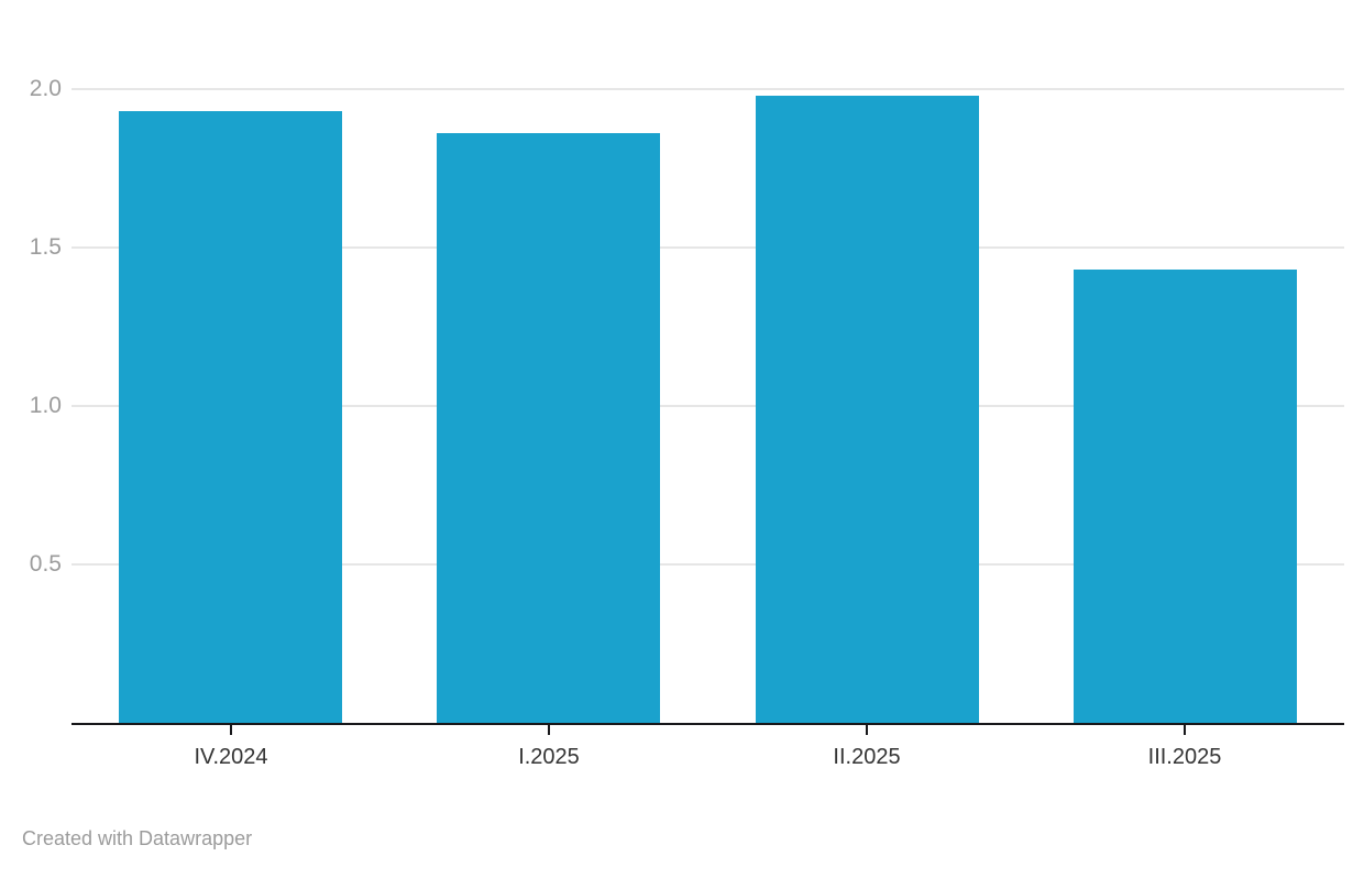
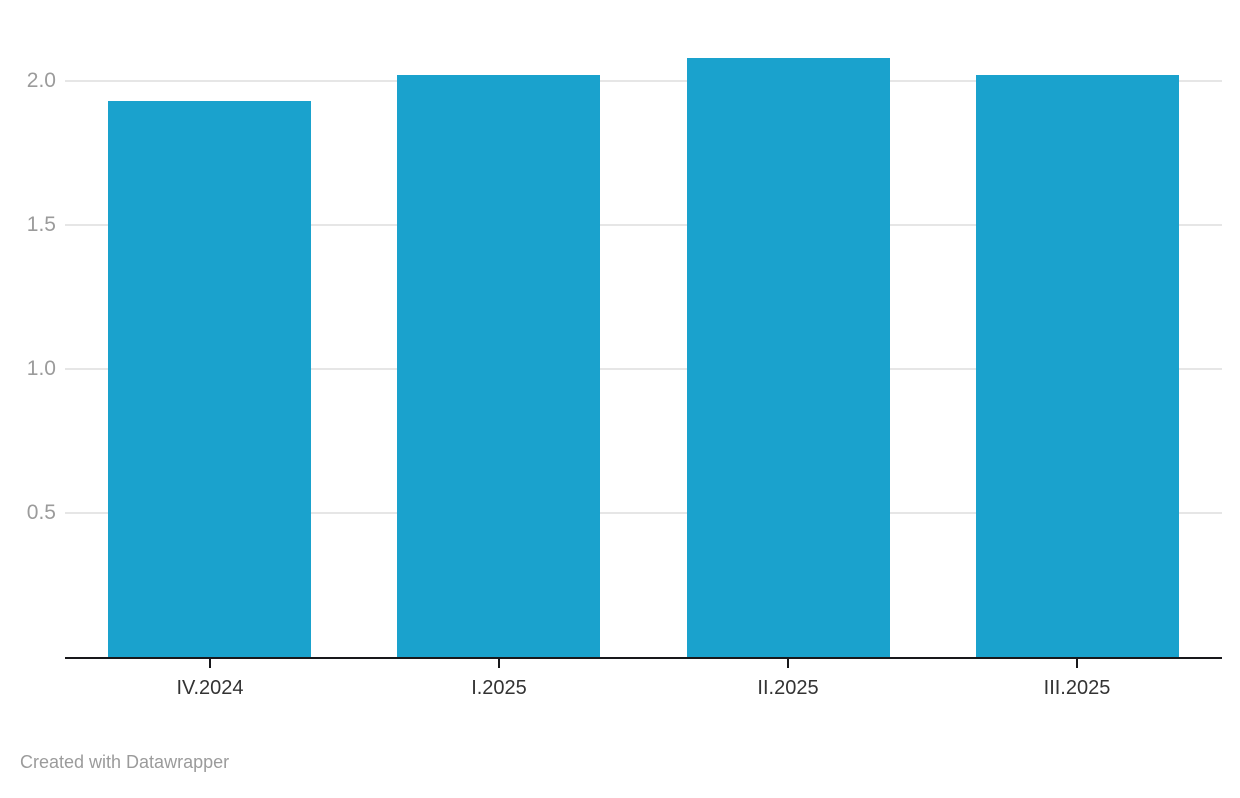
I.2025: 1.86 -> 2.02
II.2025: 1.98 -> 2.08
III.2025: 1.43 -> 2.02
